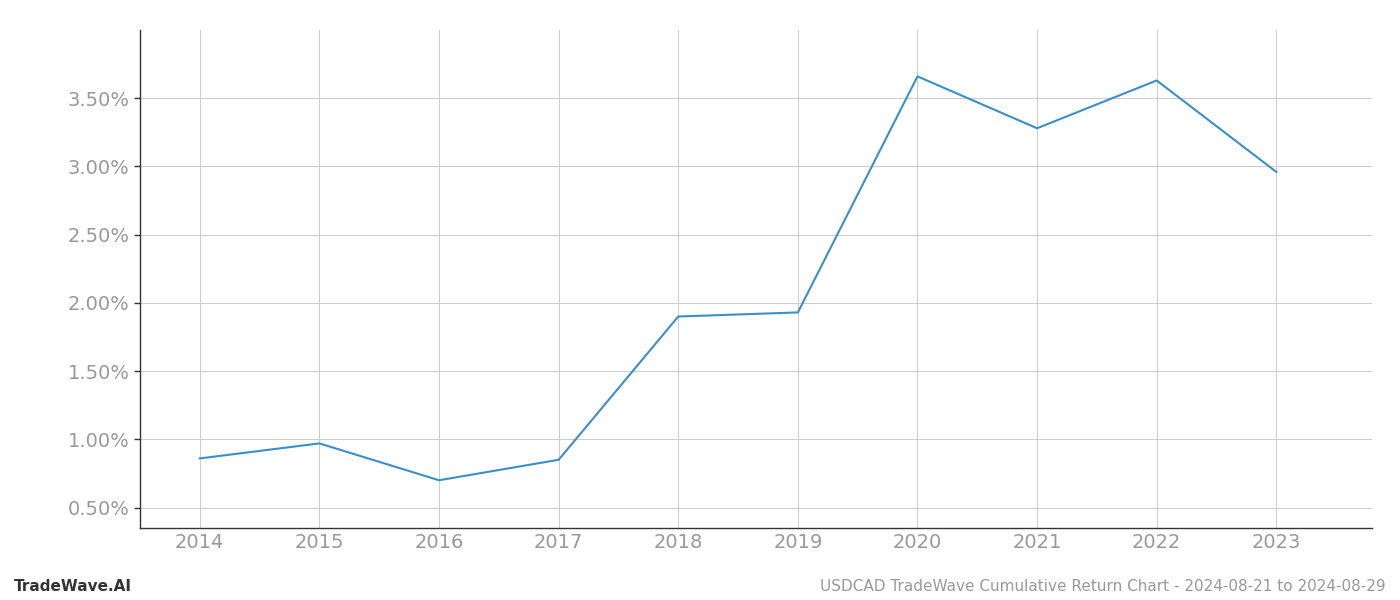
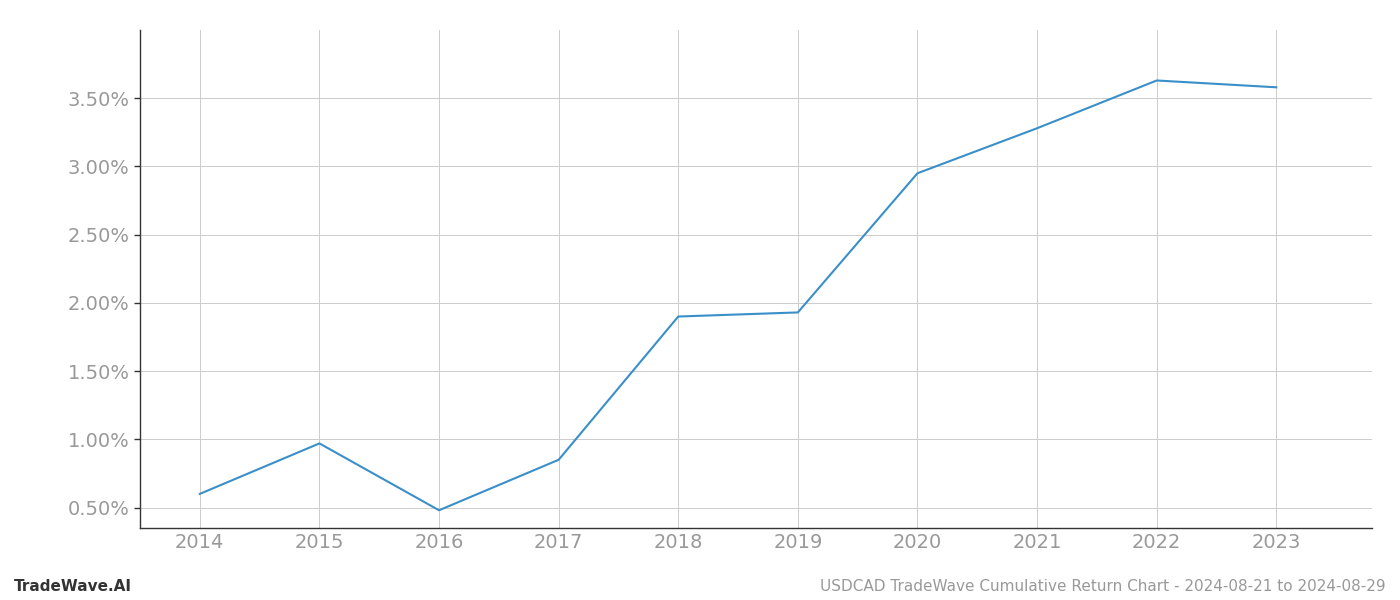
2014: 0.86% -> 0.60%
2016: 0.70% -> 0.48%
2020: 3.66% -> 2.95%
2023: 2.96% -> 3.58%
